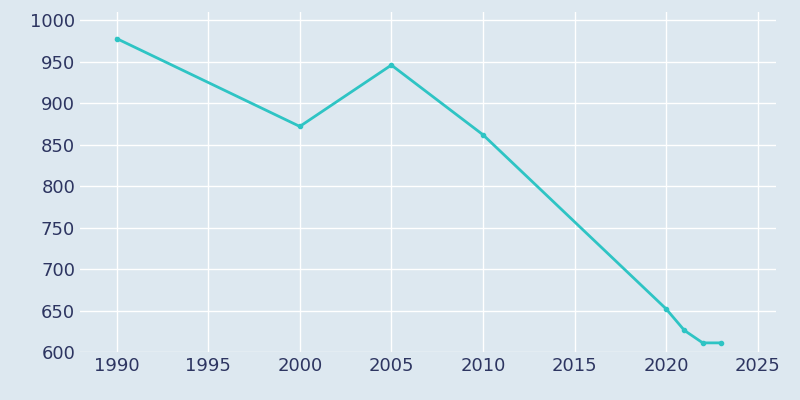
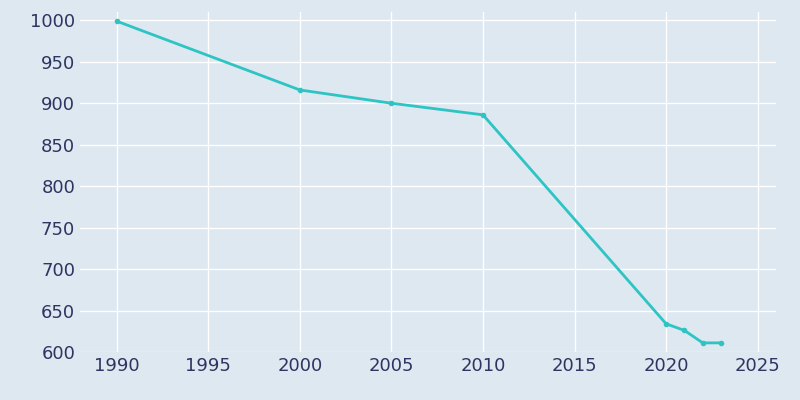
1990: 978 -> 999
2000: 872 -> 916
2005: 946 -> 900
2010: 862 -> 886
2020: 652 -> 634
